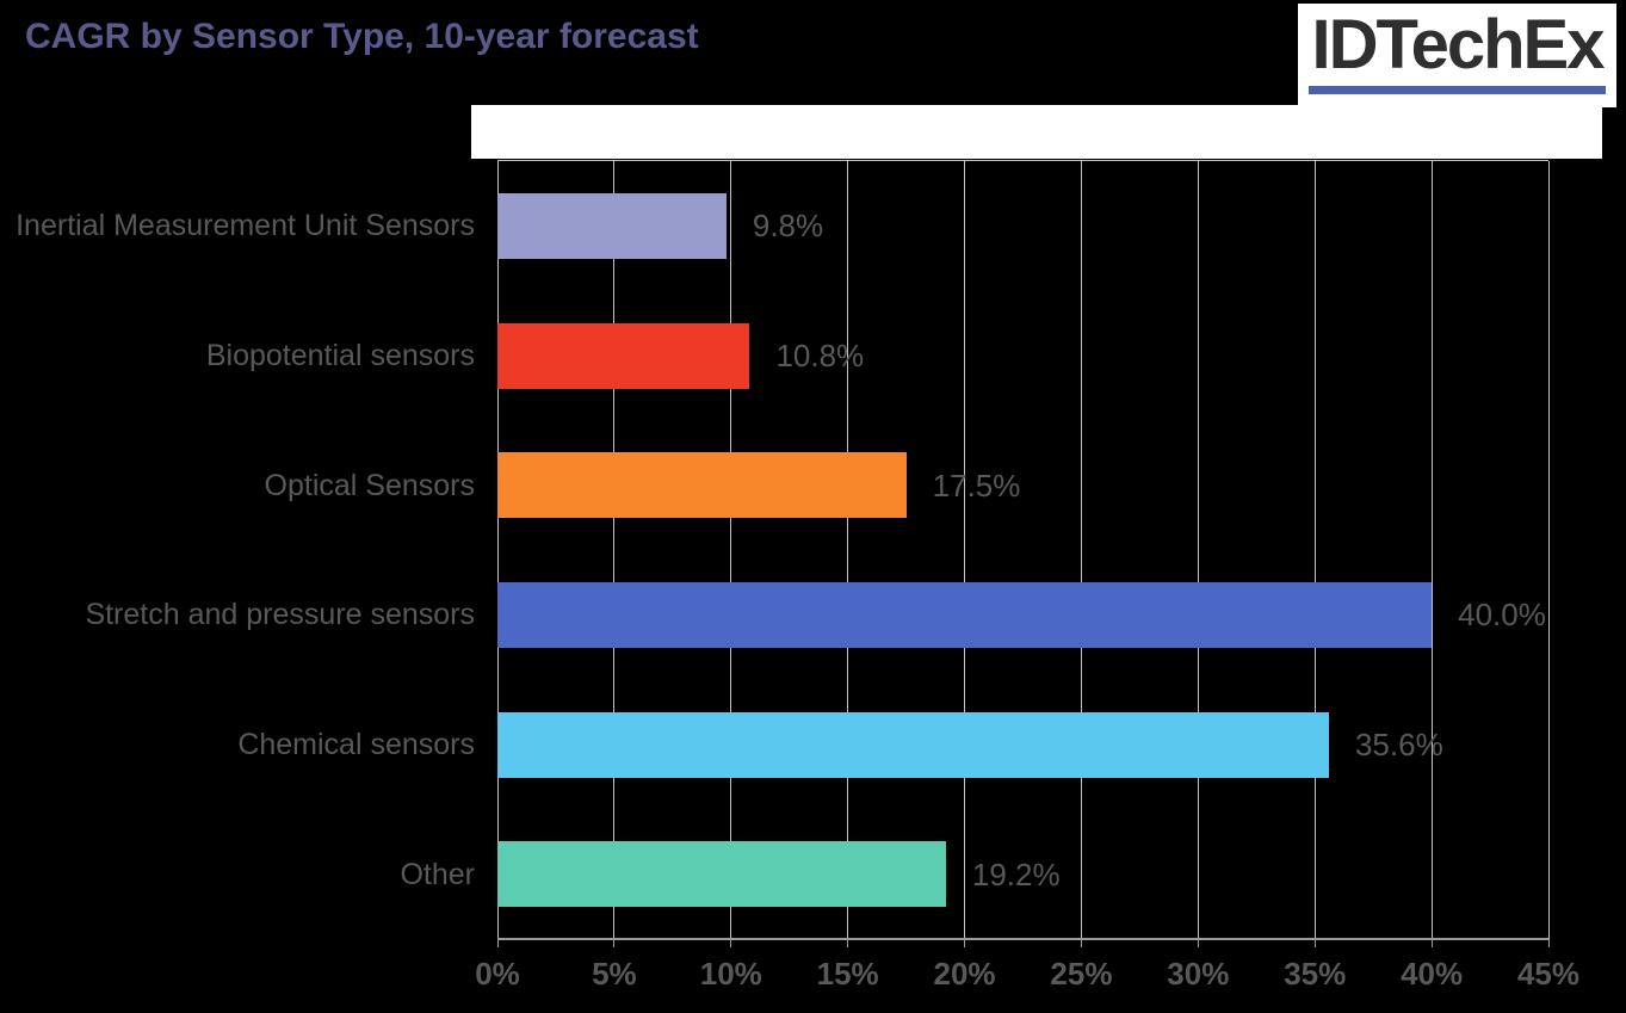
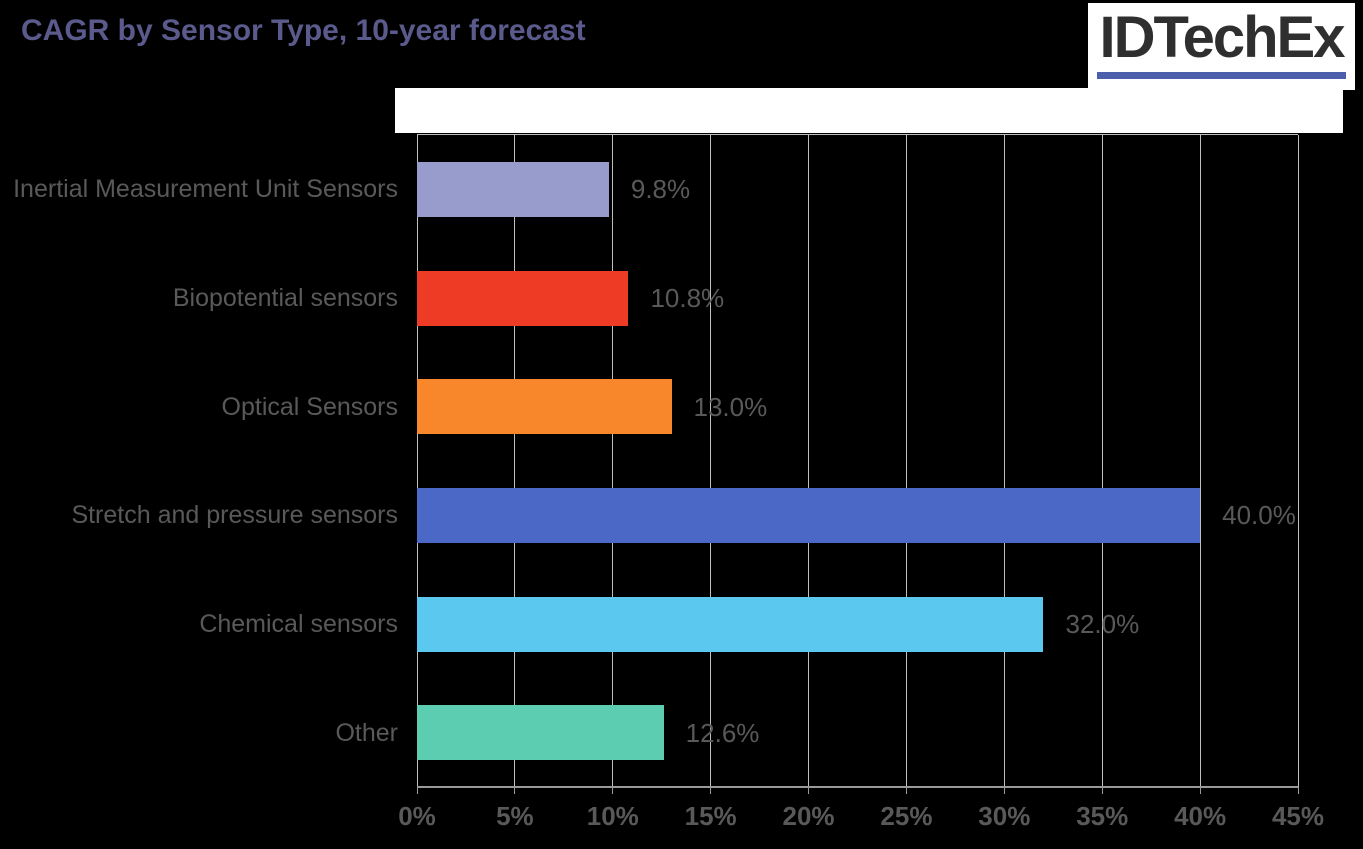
Optical Sensors: 17.5% -> 13.0%
Chemical sensors: 35.6% -> 32.0%
Other: 19.2% -> 12.6%
